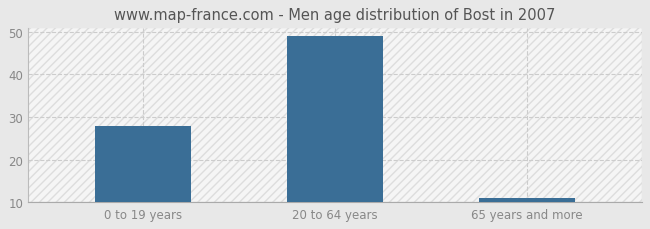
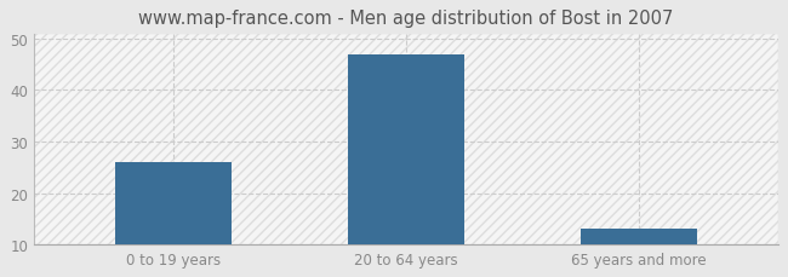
0 to 19 years: 28 -> 26
20 to 64 years: 49 -> 47
65 years and more: 11 -> 13
